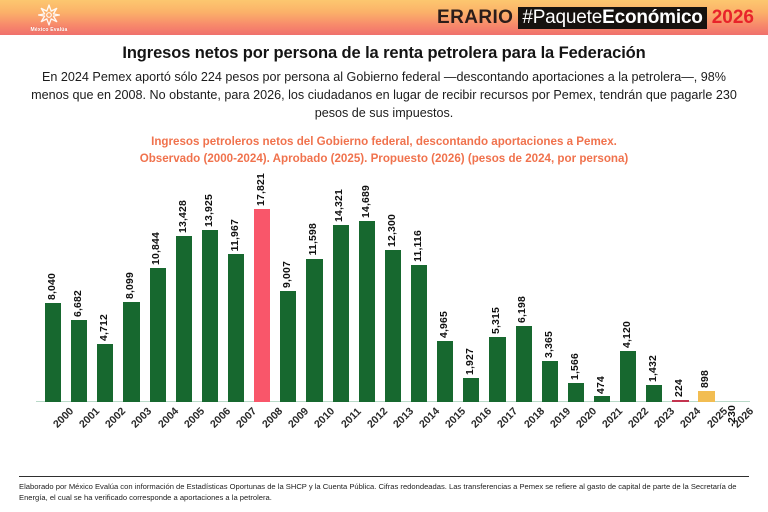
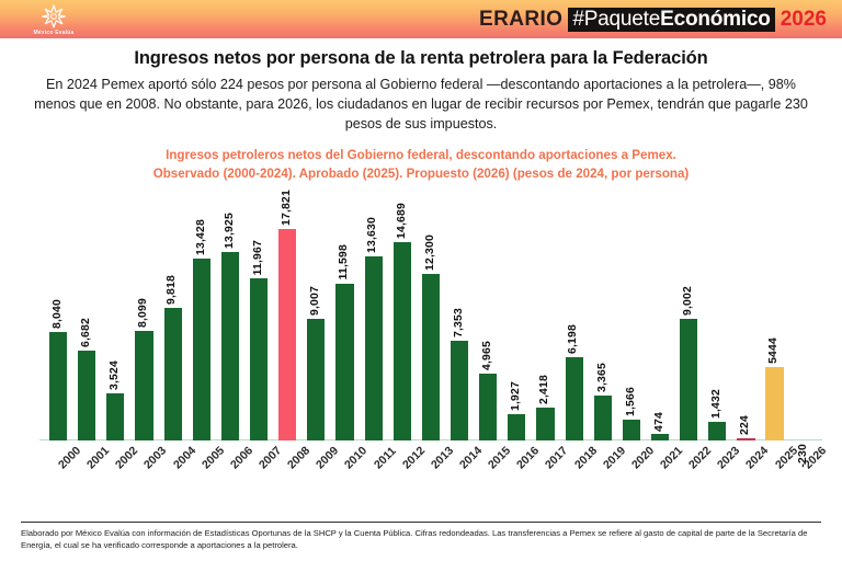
2002: 4,712 -> 3,524
2004: 10,844 -> 9,818
2011: 14,321 -> 13,630
2014: 11,116 -> 7,353
2017: 5,315 -> 2,418
2022: 4,120 -> 9,002
2025: 898 -> 5444
